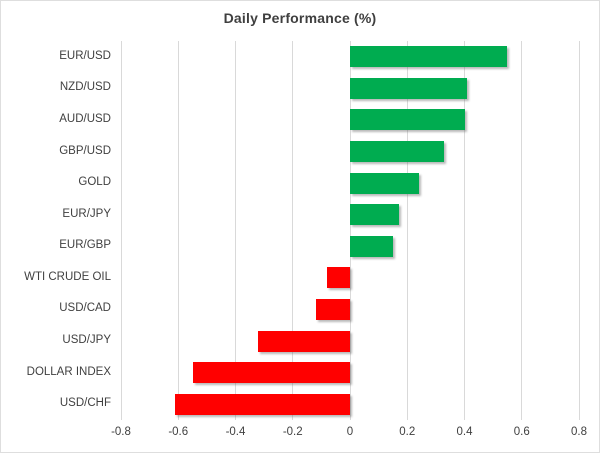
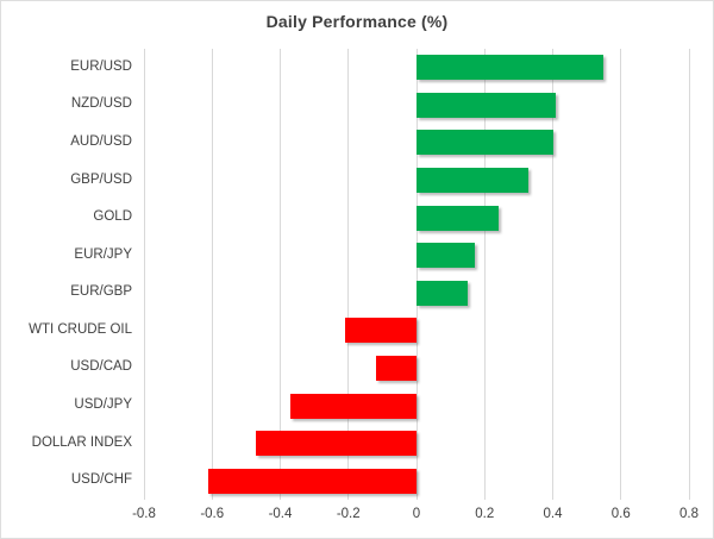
WTI CRUDE OIL: -0.08 -> -0.21
USD/JPY: -0.32 -> -0.37
DOLLAR INDEX: -0.55 -> -0.47
